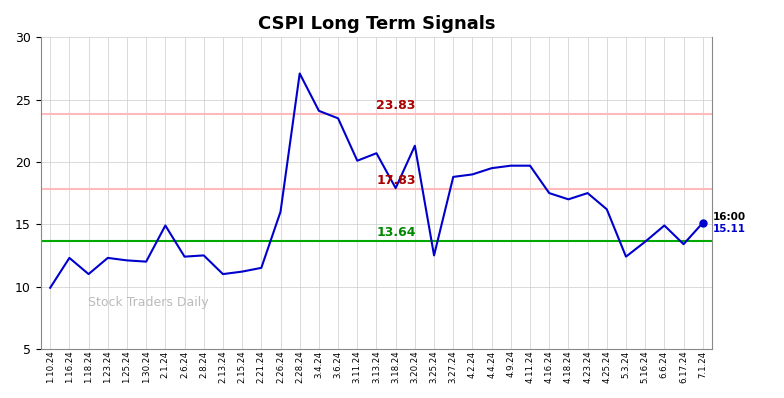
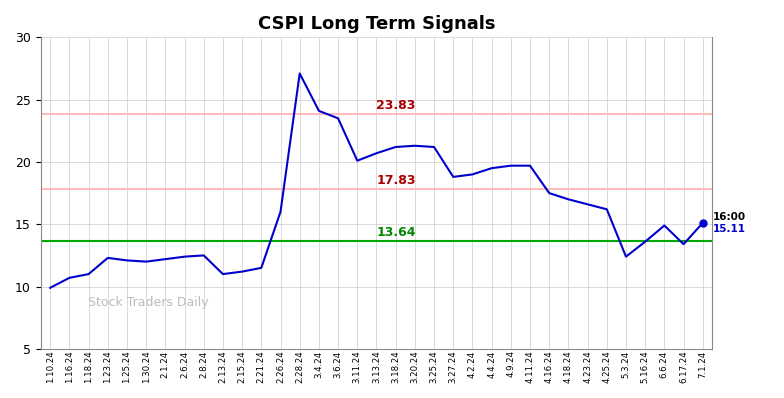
1.16.24: 12.3 -> 10.7
2.1.24: 14.9 -> 12.2
3.18.24: 17.9 -> 21.2
3.25.24: 12.5 -> 21.2
4.23.24: 17.5 -> 16.6
